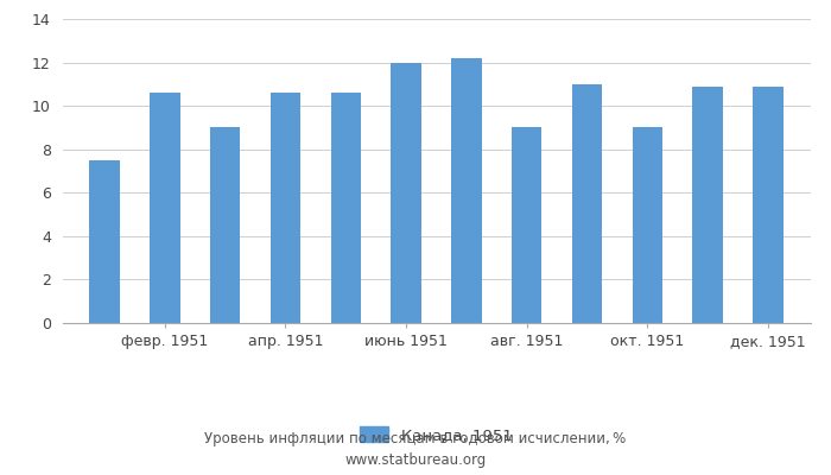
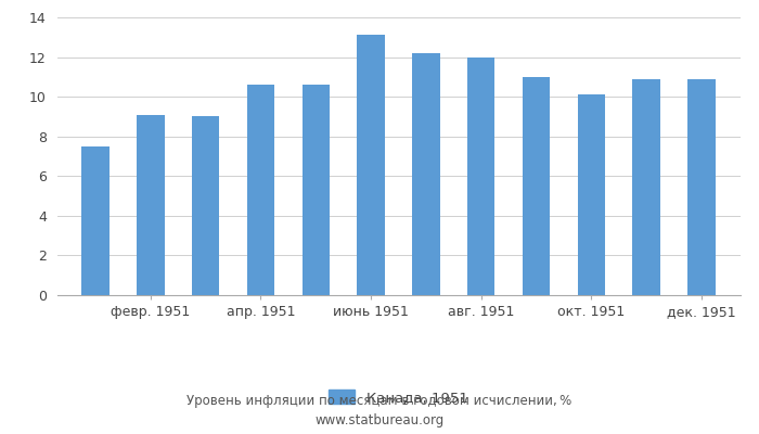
февр. 1951: 10.6 -> 9.1
июнь 1951: 12.0 -> 13.1
авг. 1951: 9.0 -> 12.0
окт. 1951: 9.0 -> 10.1
